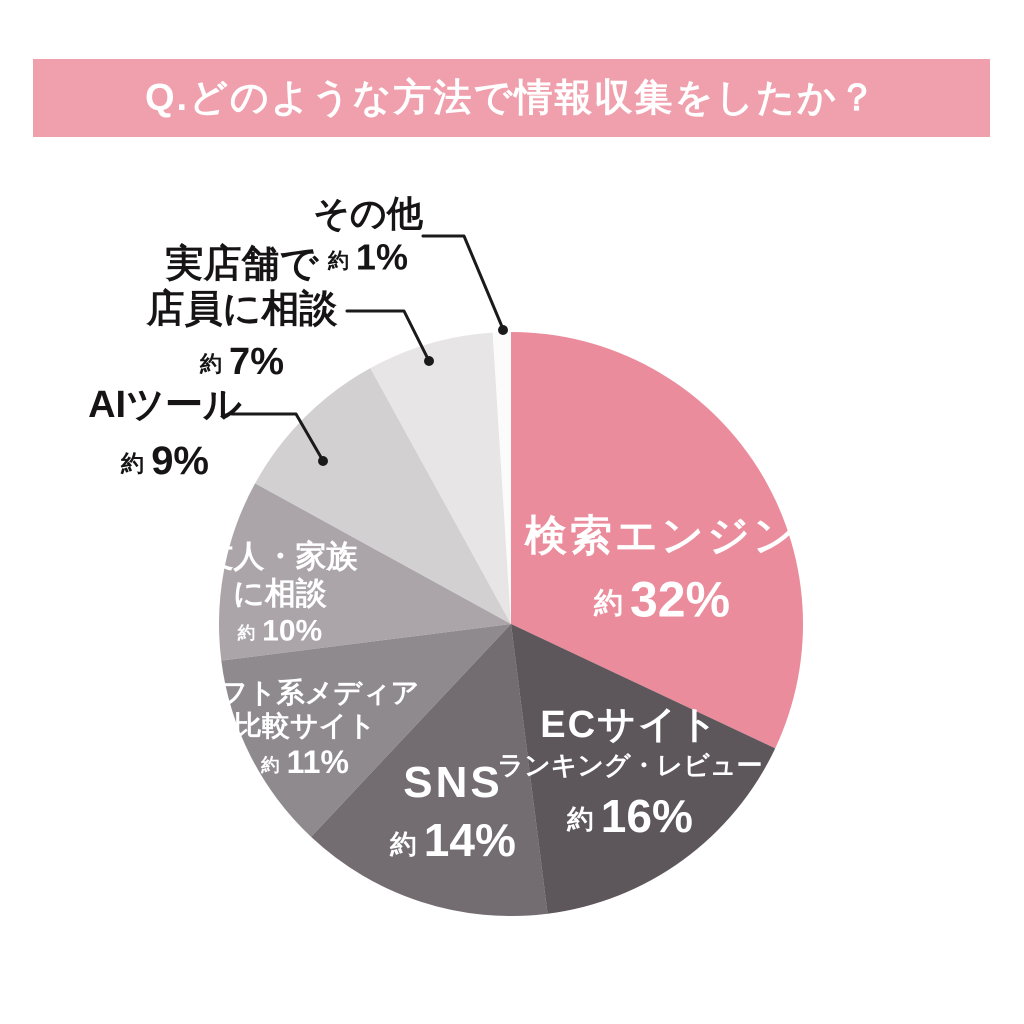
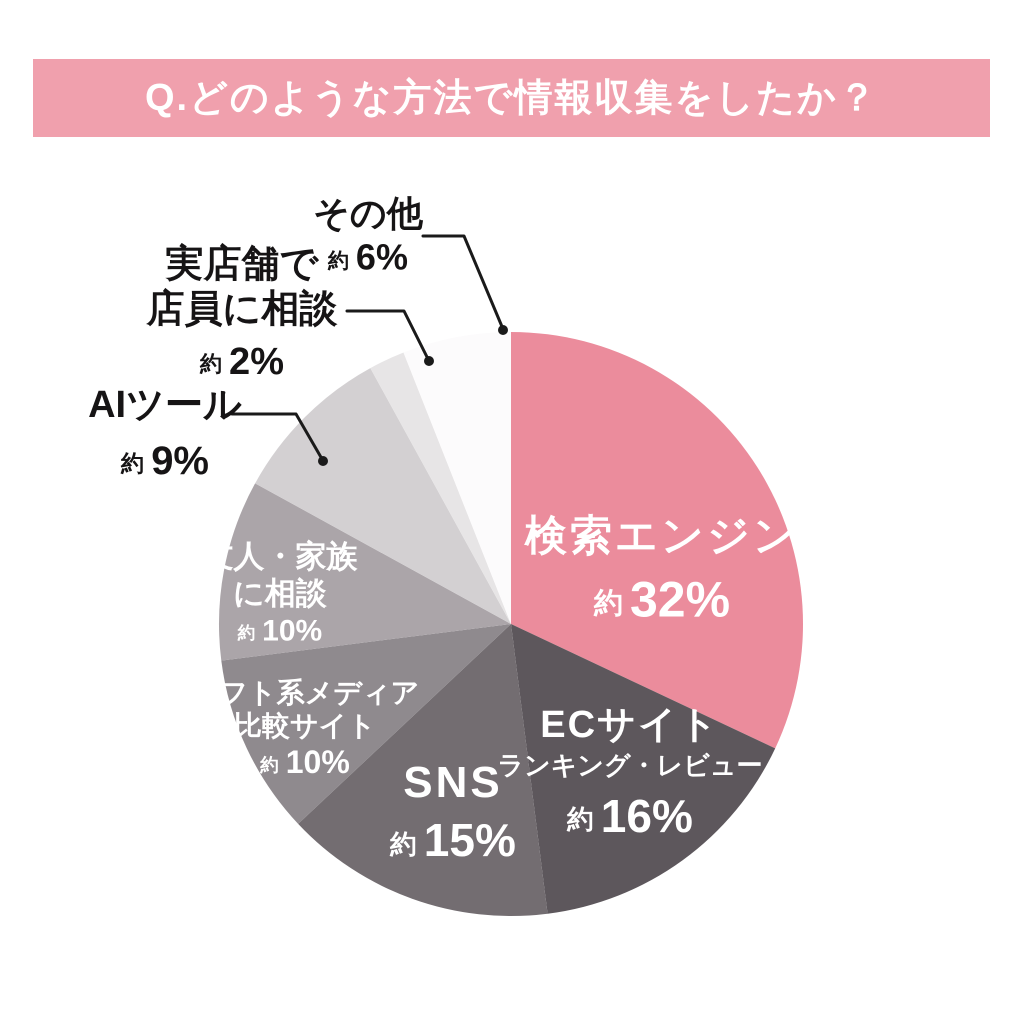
SNS: 14% -> 15%
ギフト系メディア: 11% -> 10%
実店舗で: 7% -> 2%
その他: 1% -> 6%
